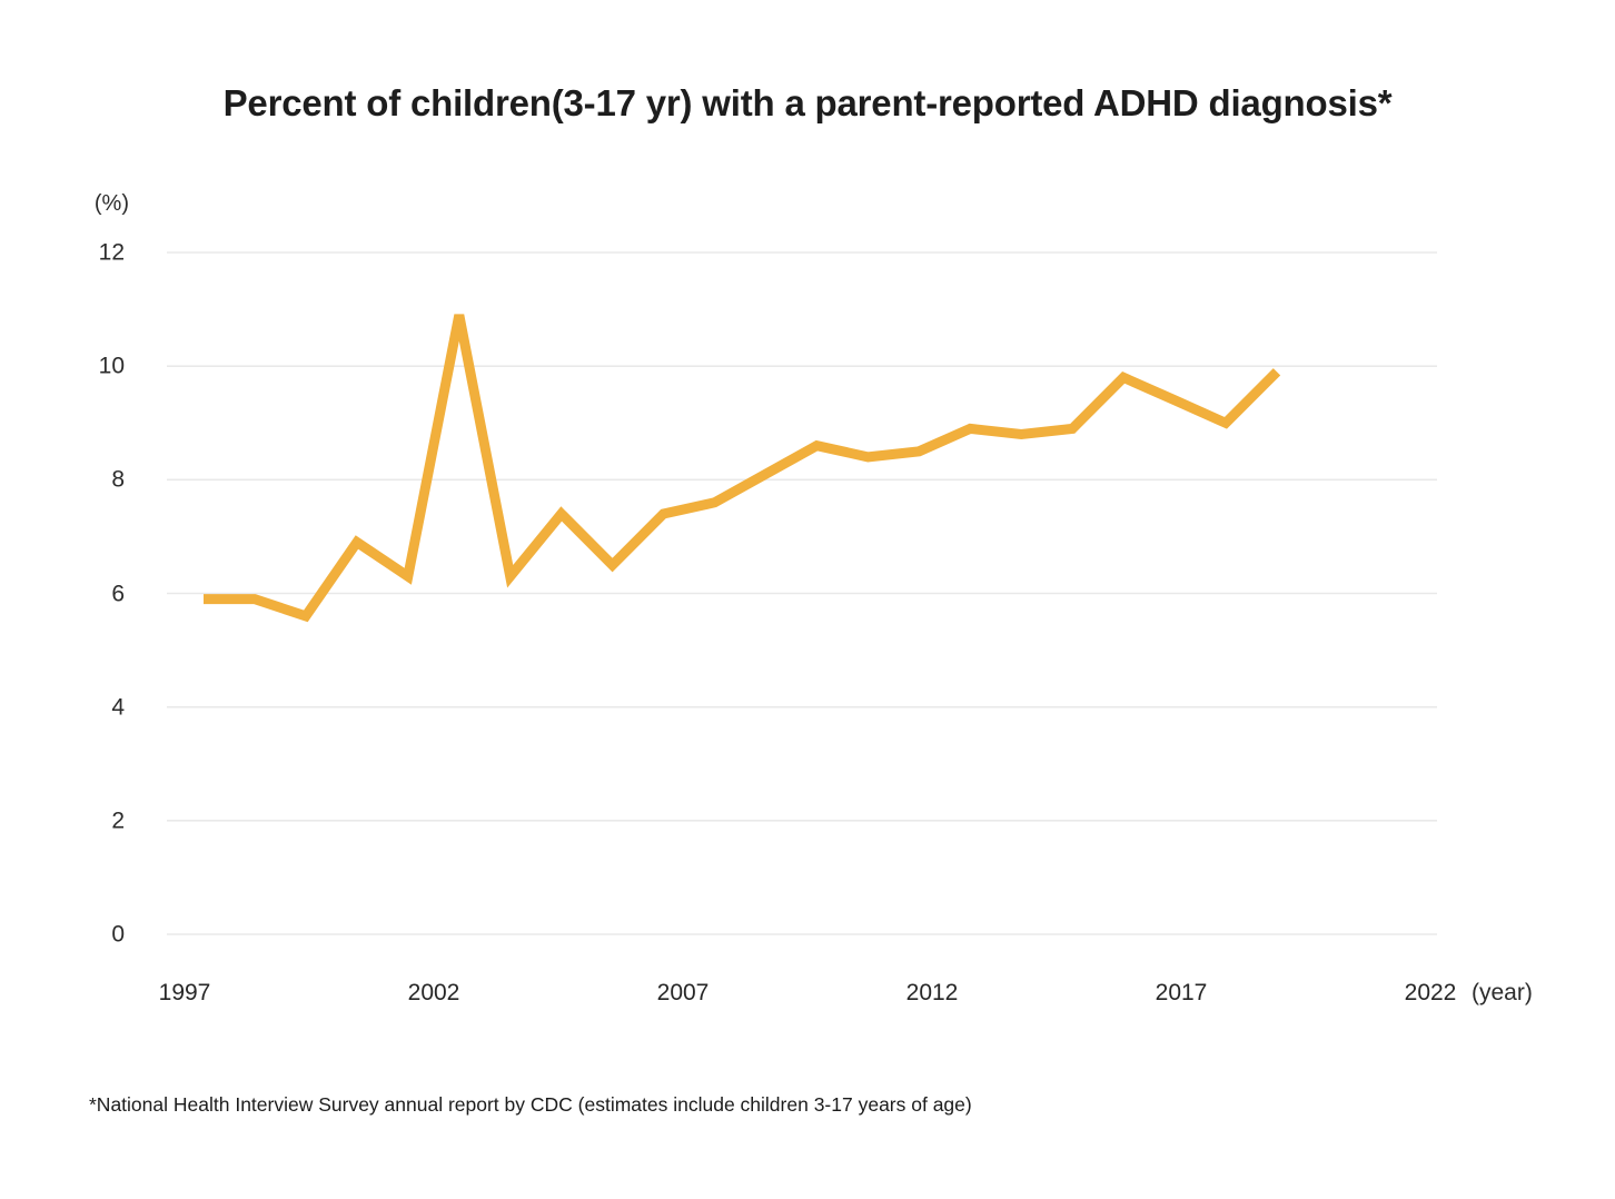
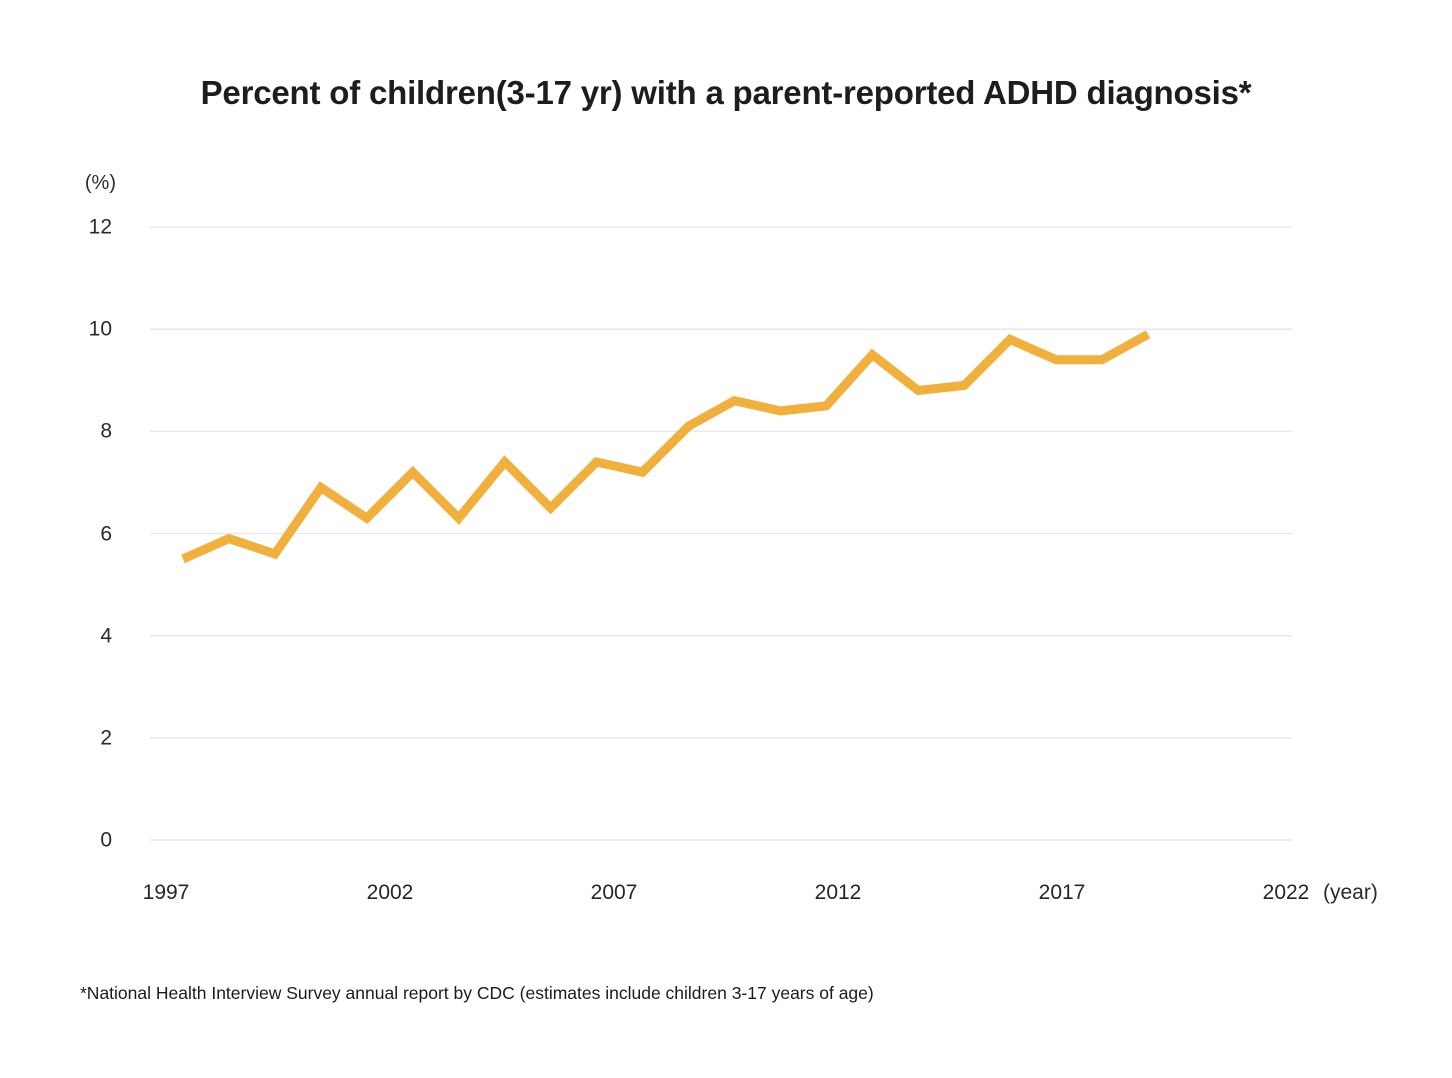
1997: 5.9 -> 5.5
2002: 10.9 -> 7.2
2007: 7.6 -> 7.2
2012: 8.9 -> 9.5
2017: 9.0 -> 9.4
